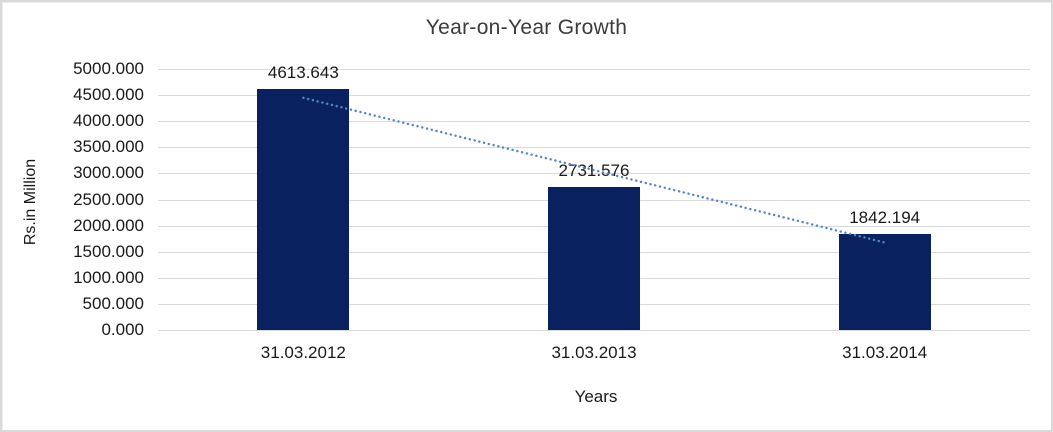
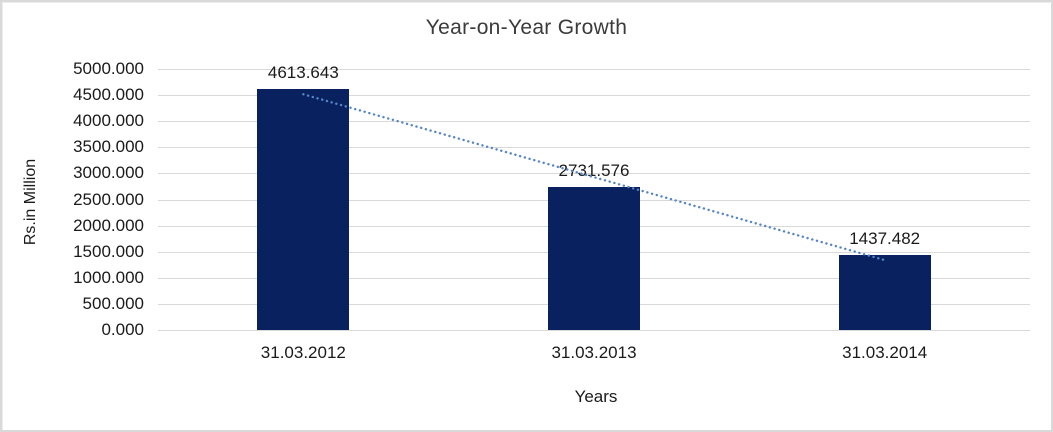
31.03.2014: 1842.194 -> 1437.482
